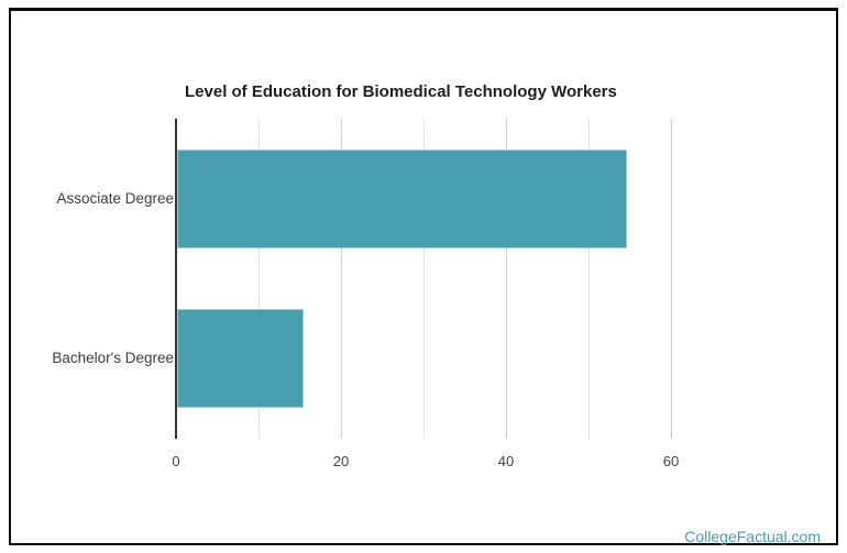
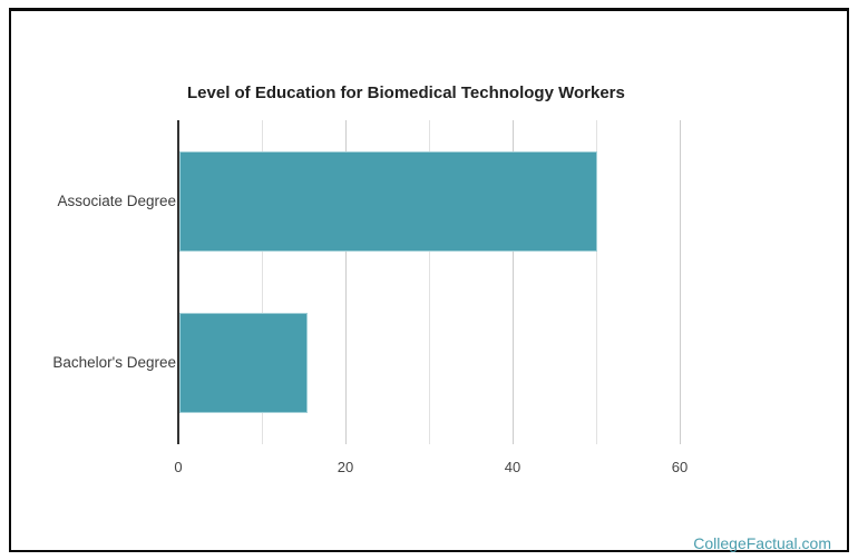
Associate Degree: 54 -> 50
